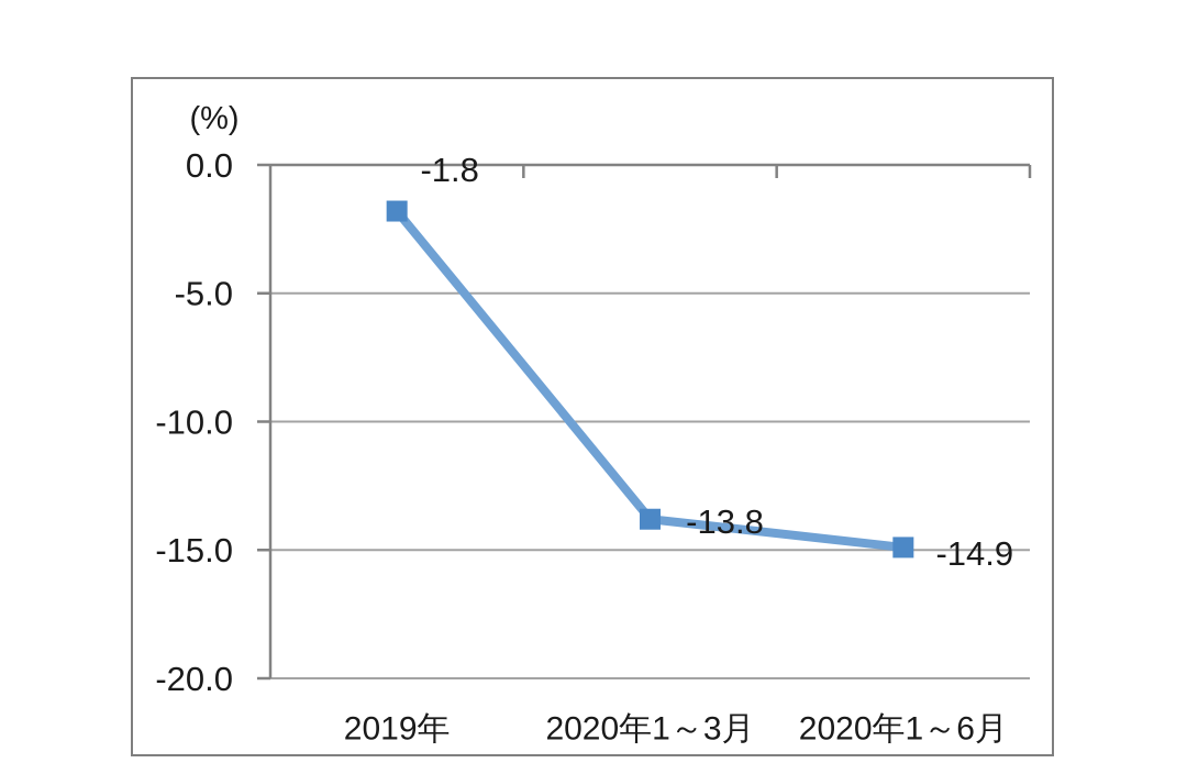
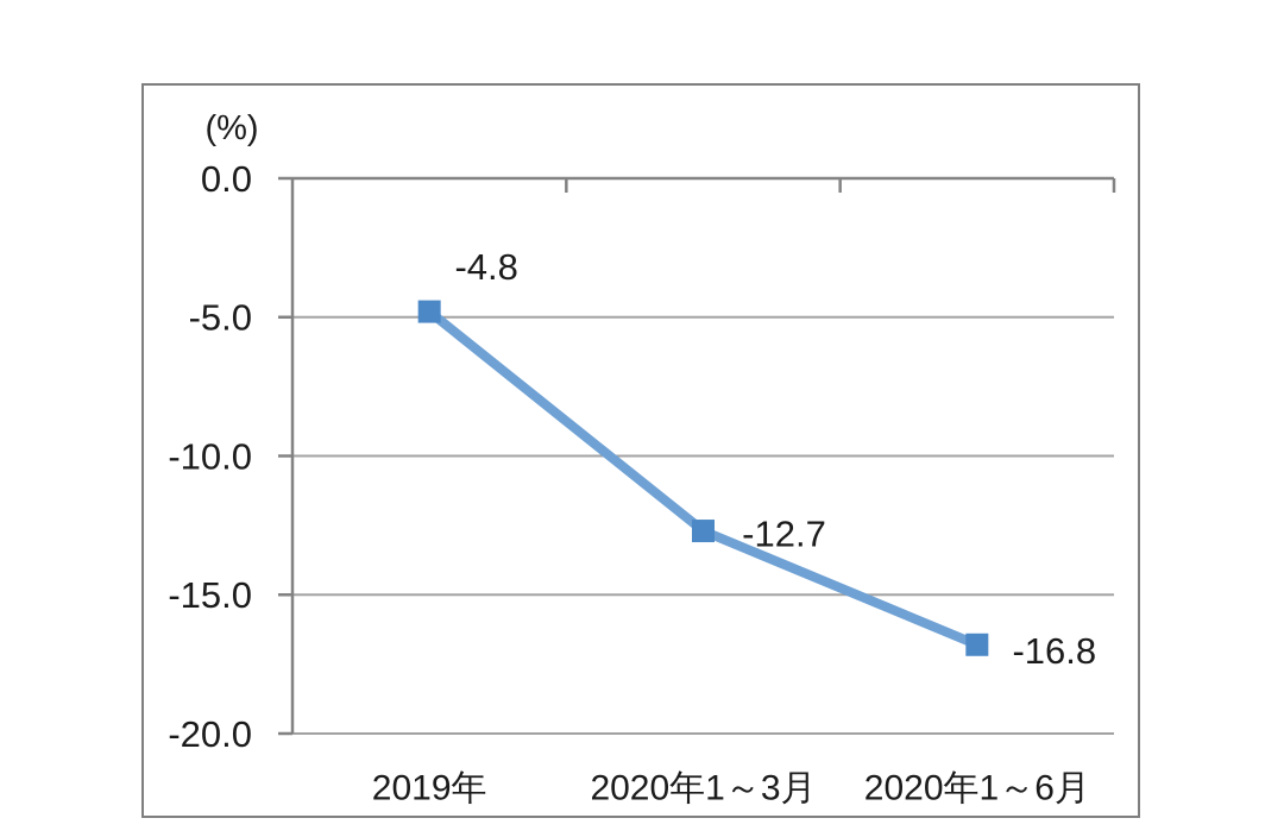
2019年: -1.8 -> -4.8
2020年1～3月: -13.8 -> -12.7
2020年1～6月: -14.9 -> -16.8
